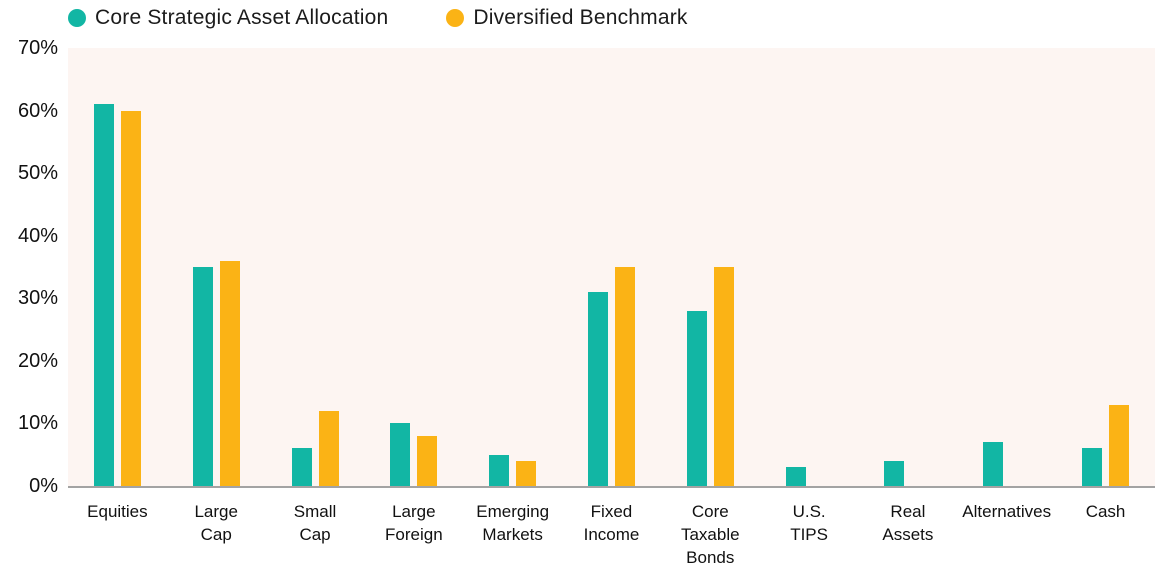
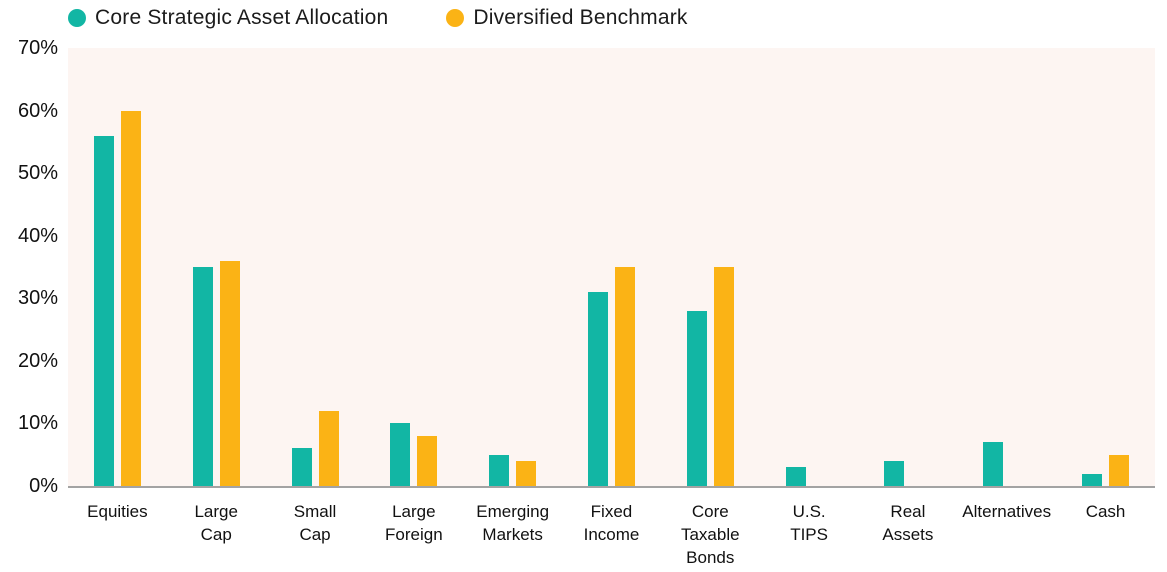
Core Strategic Asset Allocation/Equities: 61% -> 56%
Core Strategic Asset Allocation/Cash: 6% -> 2%
Diversified Benchmark/Cash: 13% -> 5%
